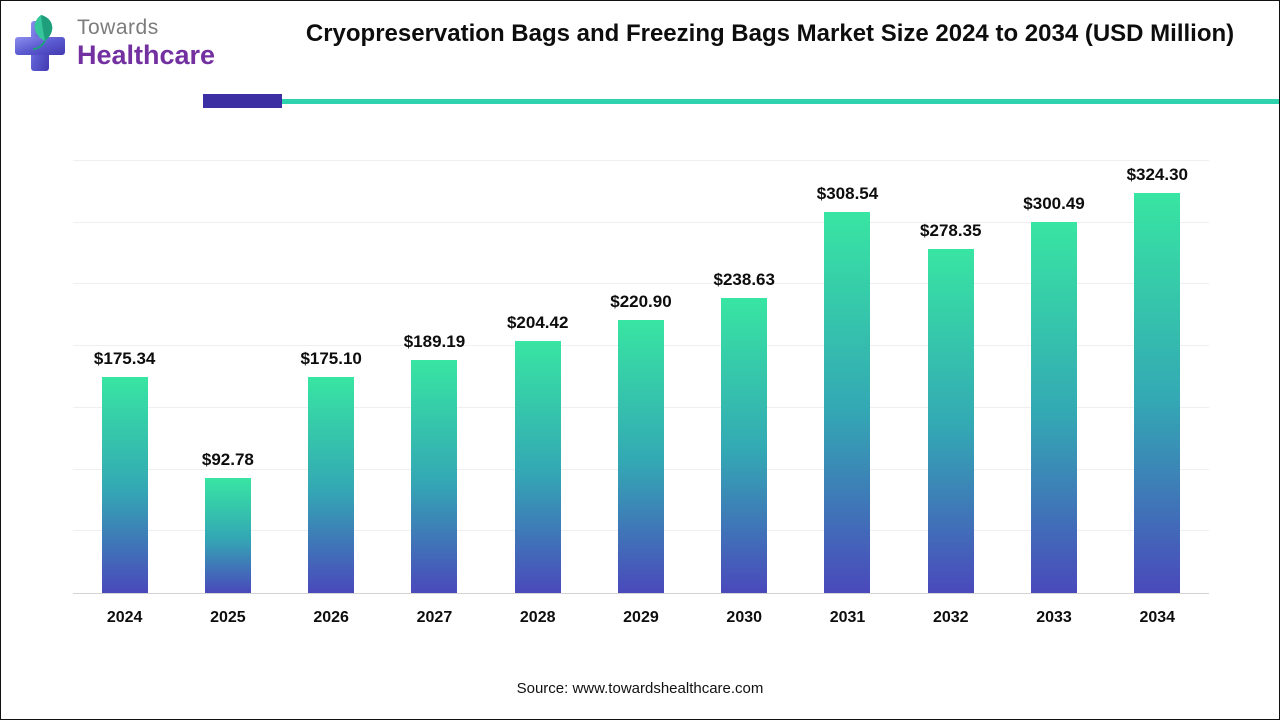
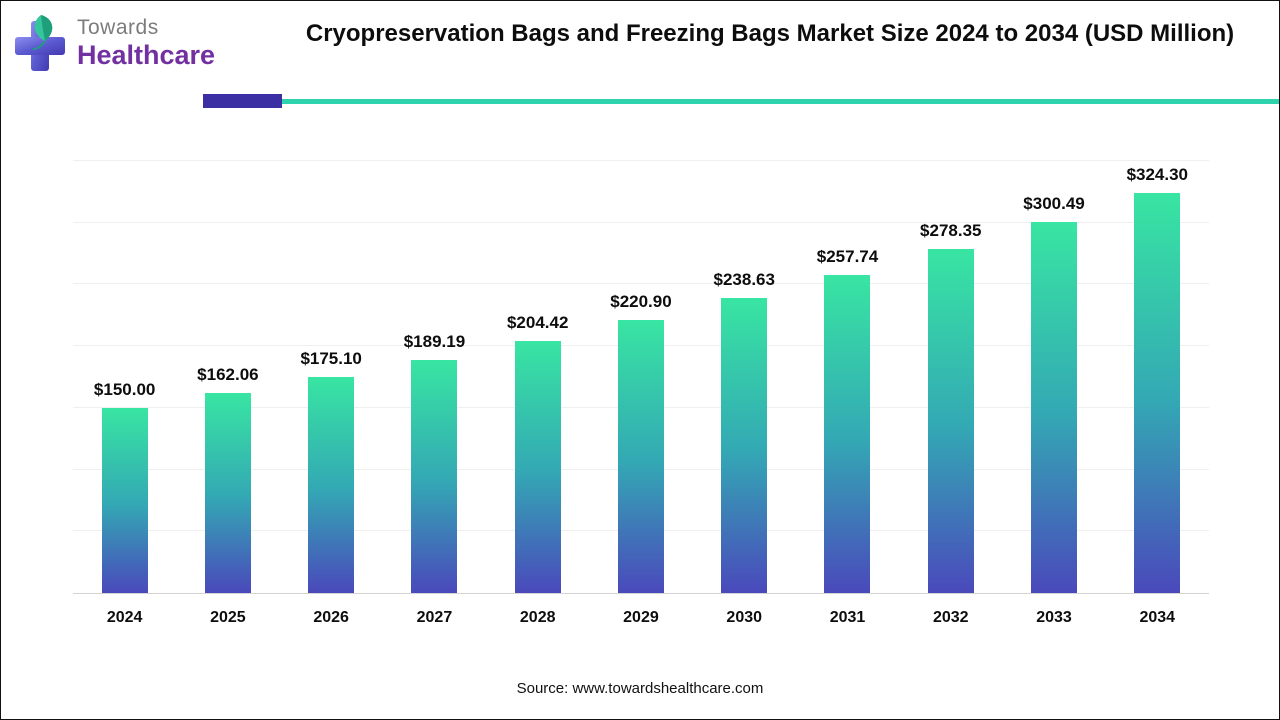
2024: $175.34 -> $150.00
2025: $92.78 -> $162.06
2031: $308.54 -> $257.74
